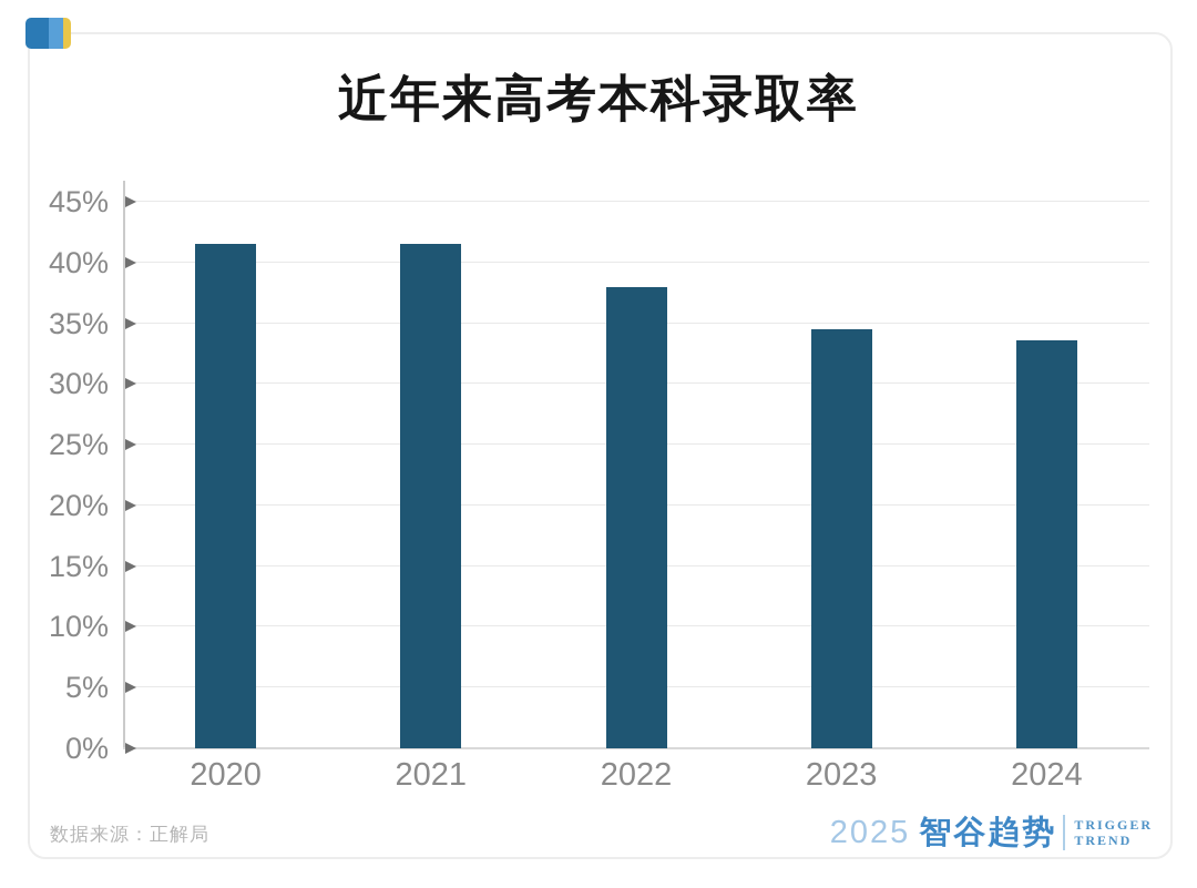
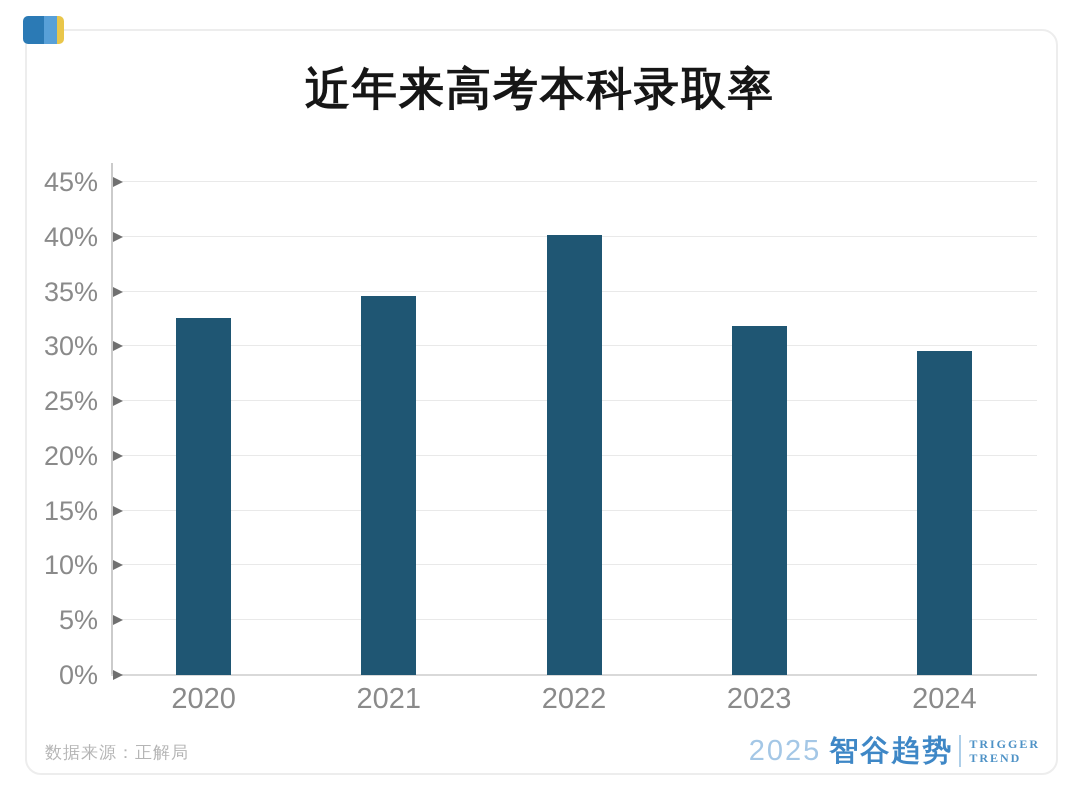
2020: 41.5% -> 32.6%
2021: 41.5% -> 34.6%
2022: 38.0% -> 40.2%
2023: 34.5% -> 31.9%
2024: 33.6% -> 29.6%
